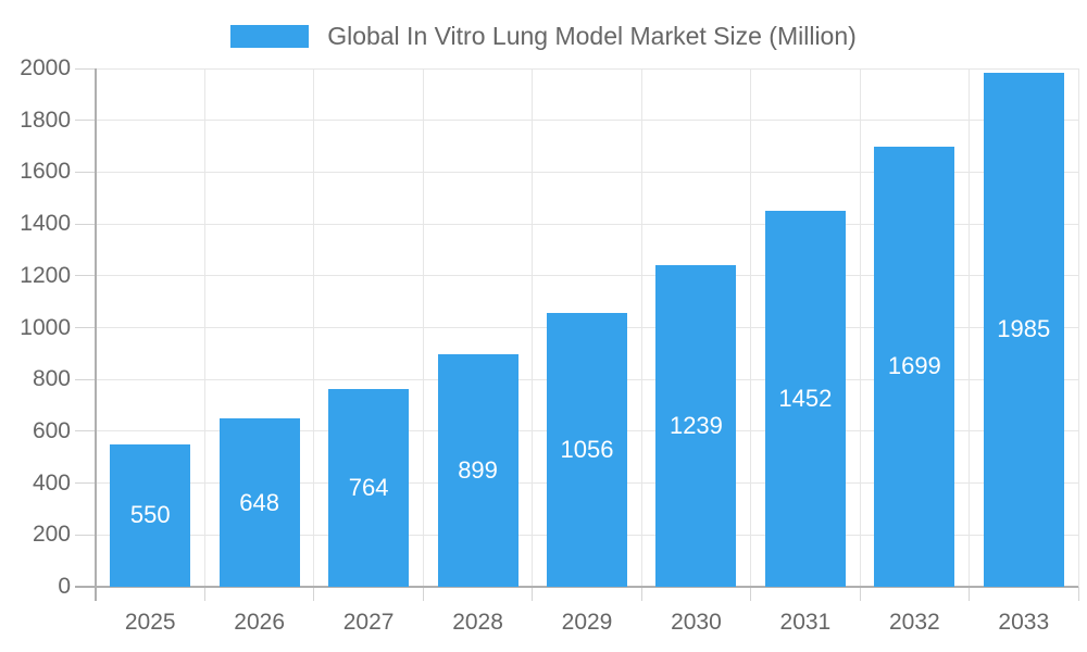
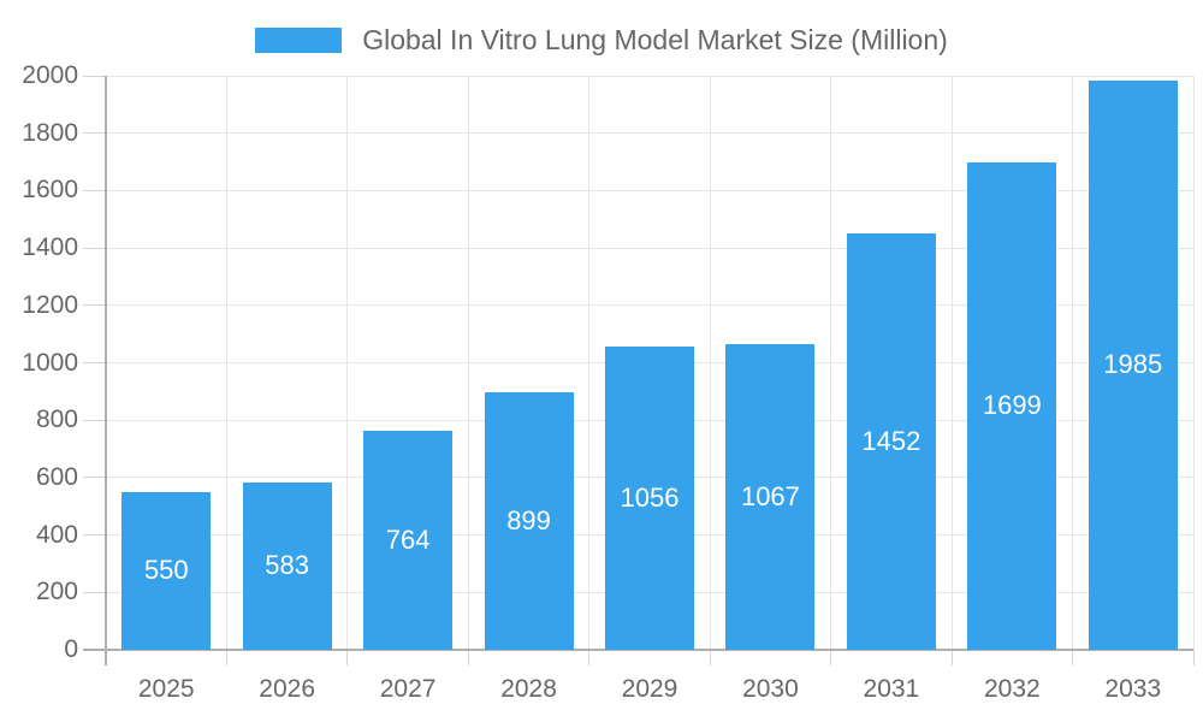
2026: 648 -> 583
2030: 1239 -> 1067
